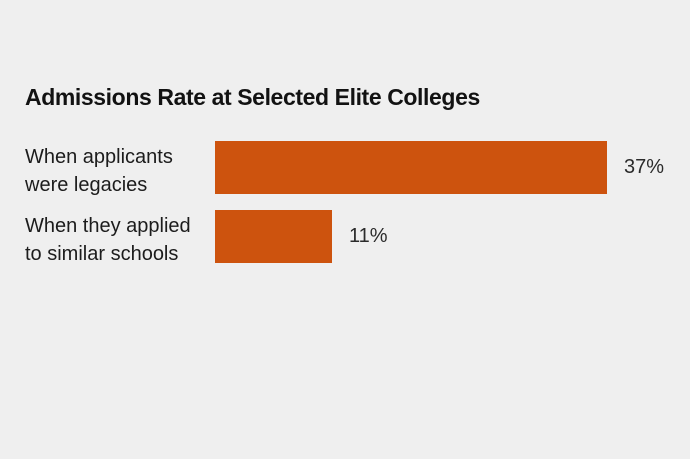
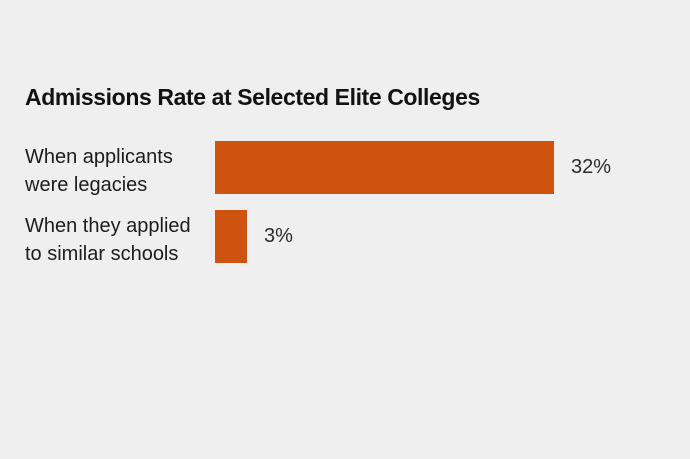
When applicants were legacies: 37% -> 32%
When they applied to similar schools: 11% -> 3%
